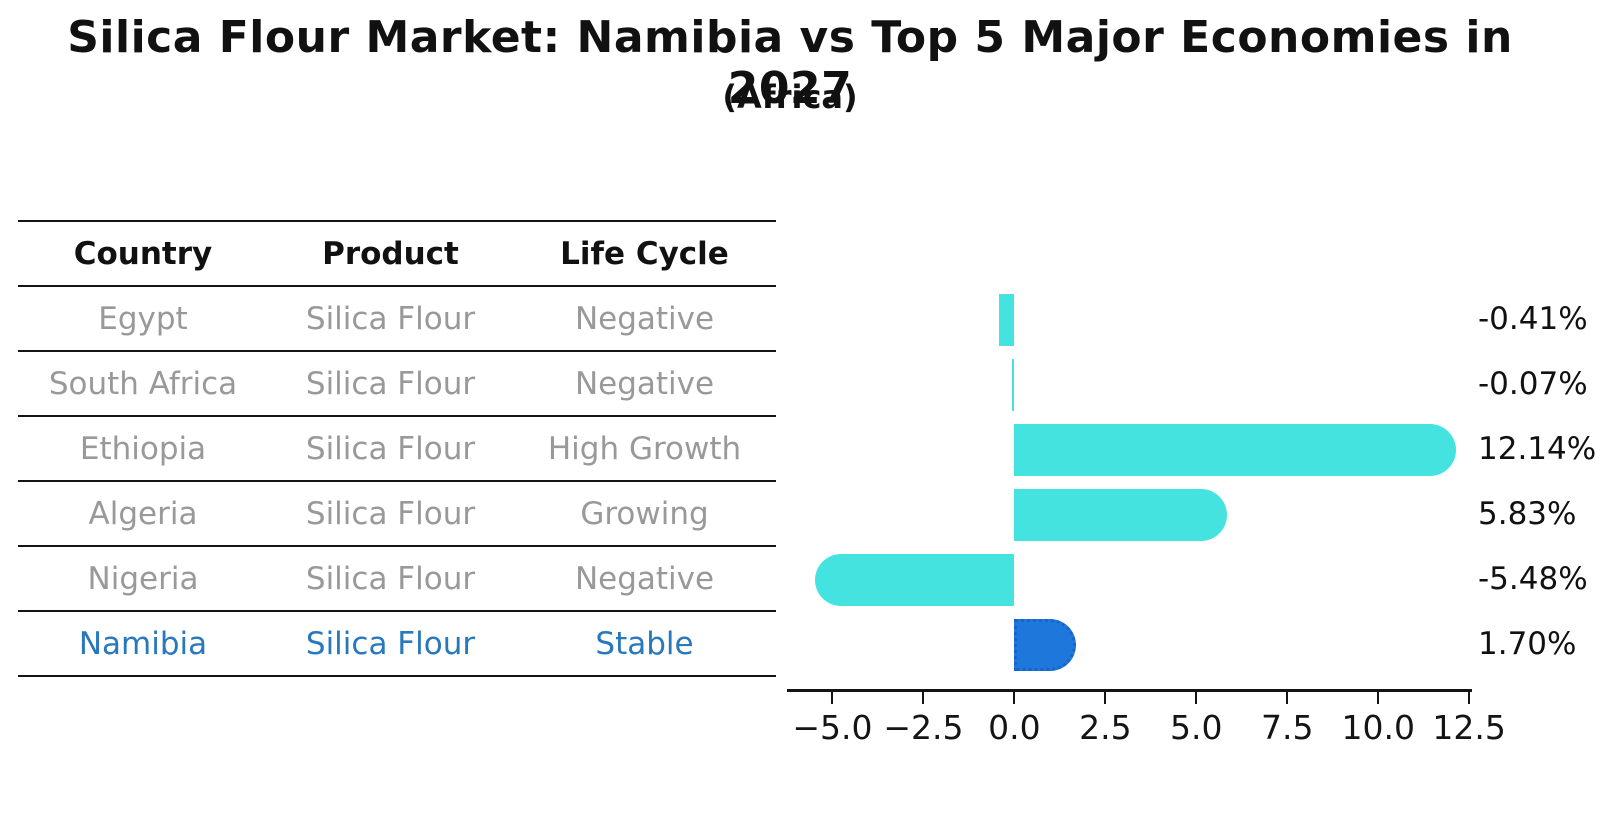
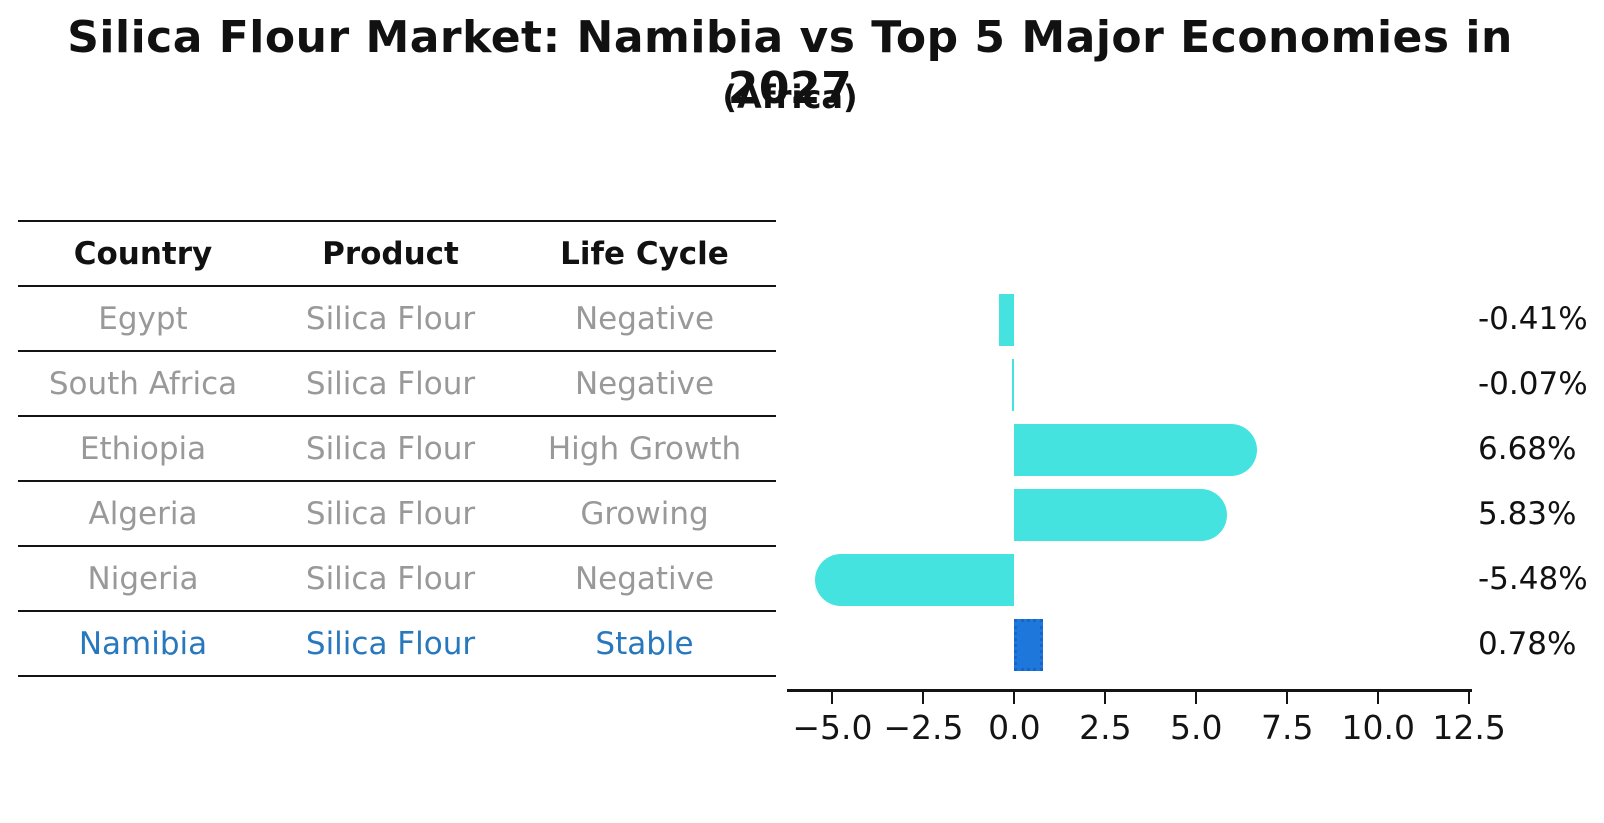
Ethiopia: 12.14% -> 6.68%
Namibia: 1.70% -> 0.78%
